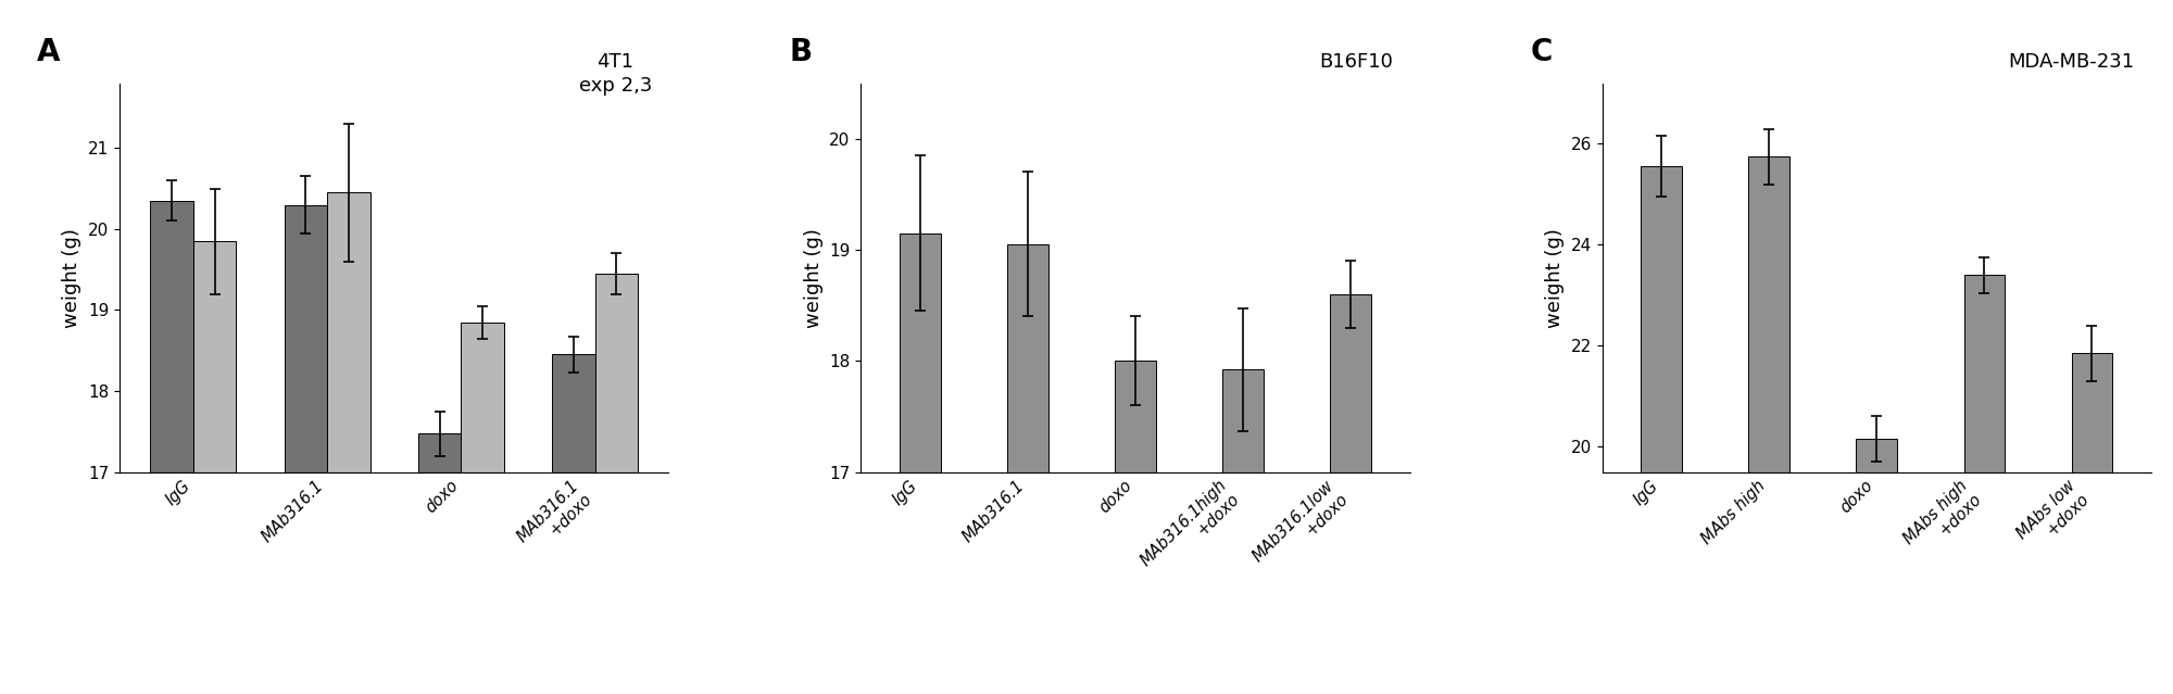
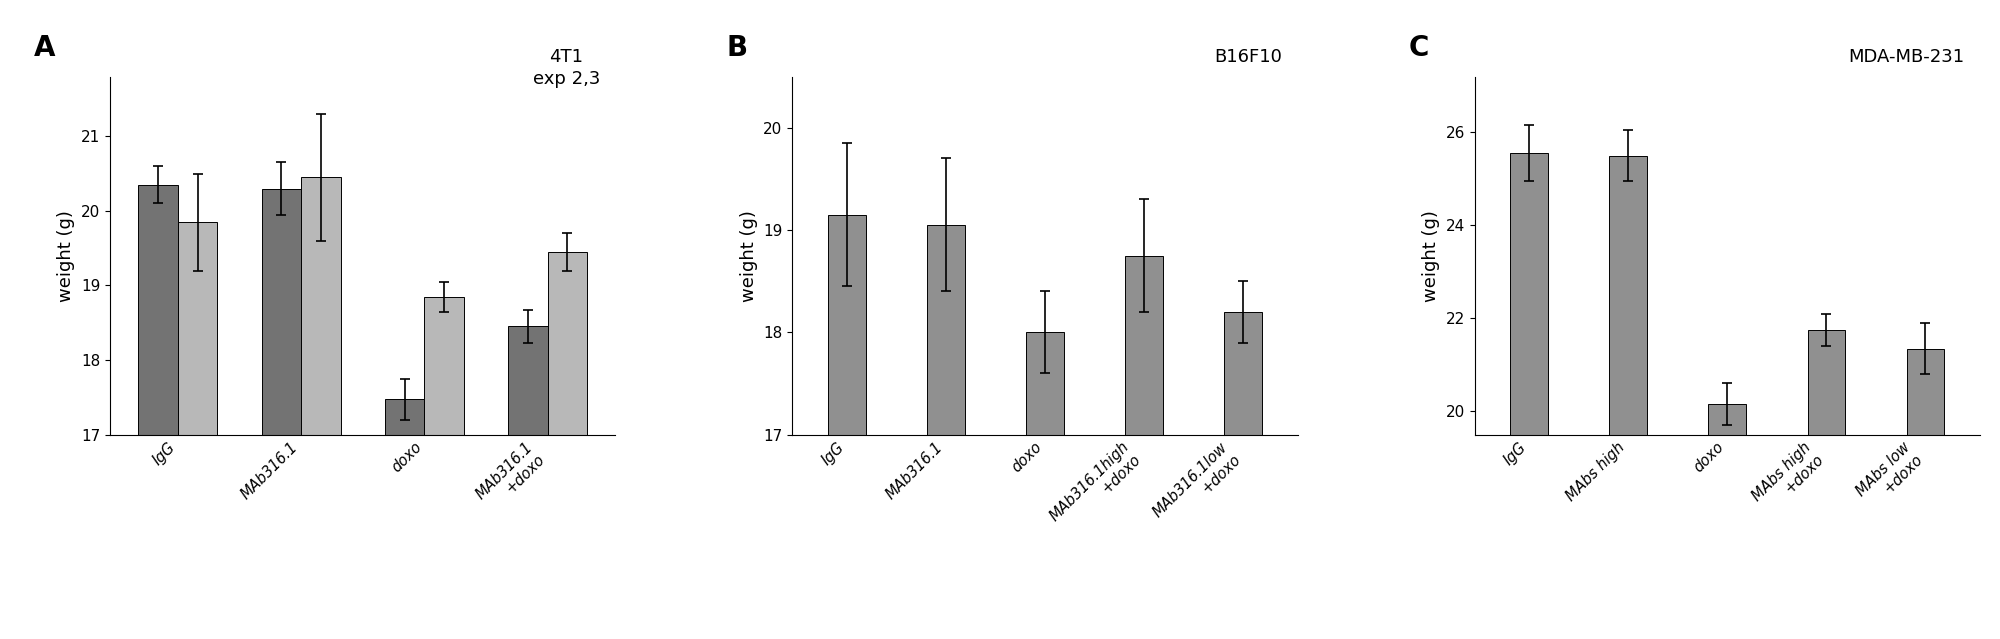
MAb316.1high +doxo: 17.92 -> 18.75
MAb316.1low +doxo: 18.60 -> 18.20
MAbs high: 25.75 -> 25.50
MAbs high +doxo: 23.40 -> 21.75
MAbs low +doxo: 21.85 -> 21.35
